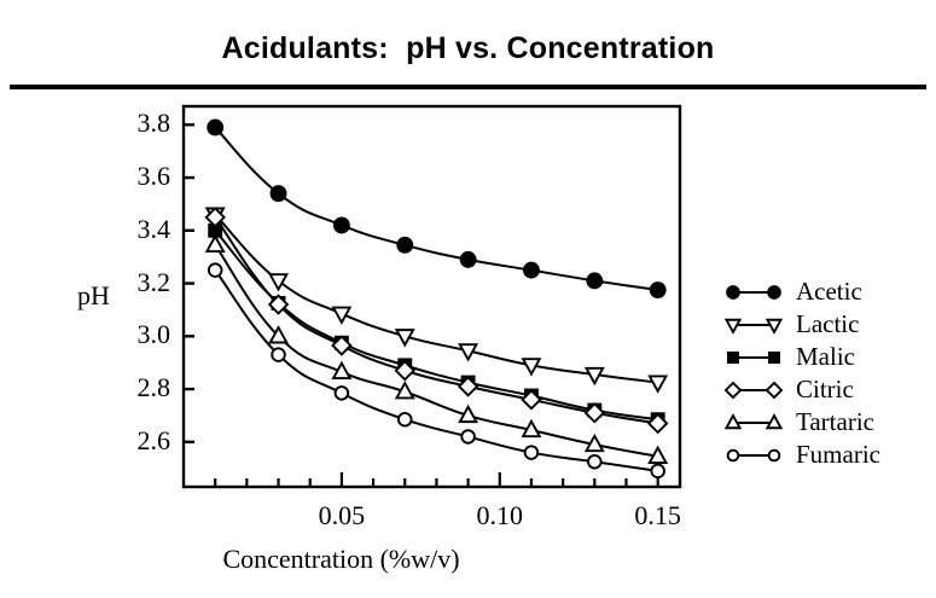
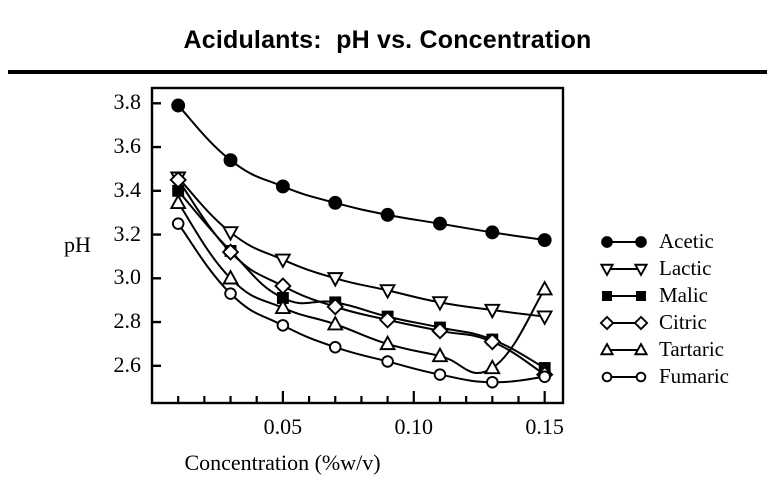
Malic/0.05: 2.98 -> 2.91
Malic/0.15: 2.69 -> 2.59
Citric/0.15: 2.67 -> 2.56
Tartaric/0.15: 2.54 -> 2.95
Fumaric/0.15: 2.49 -> 2.55
